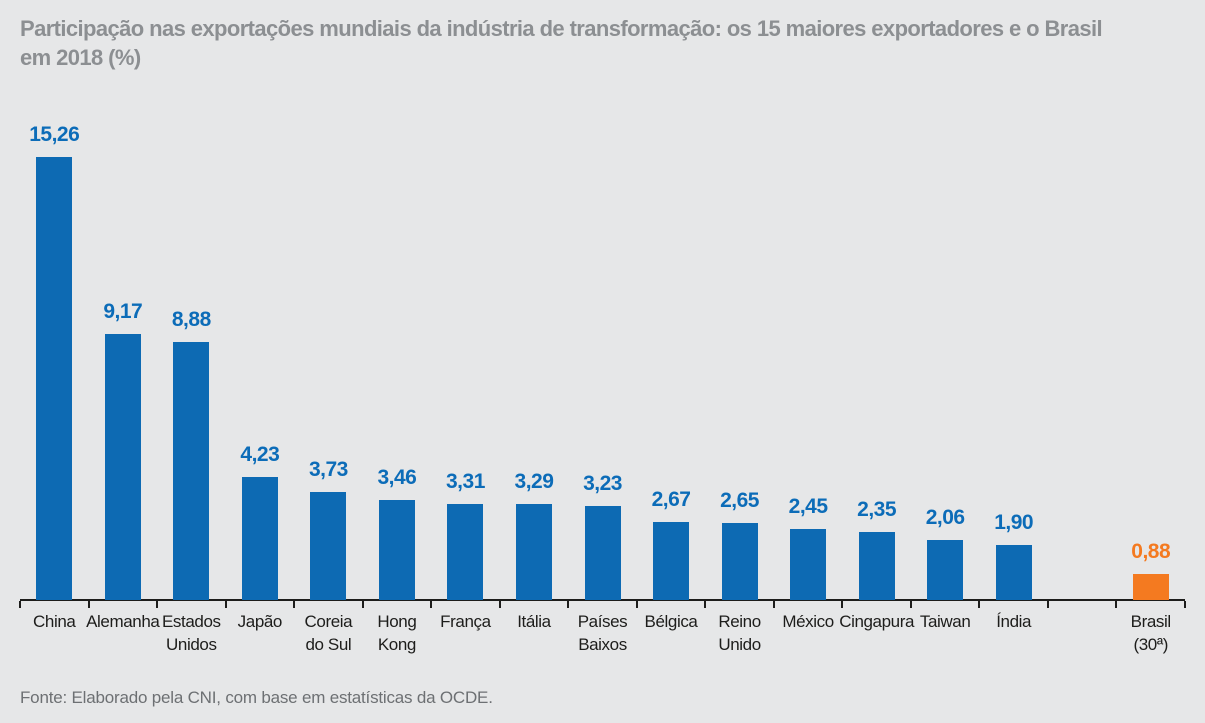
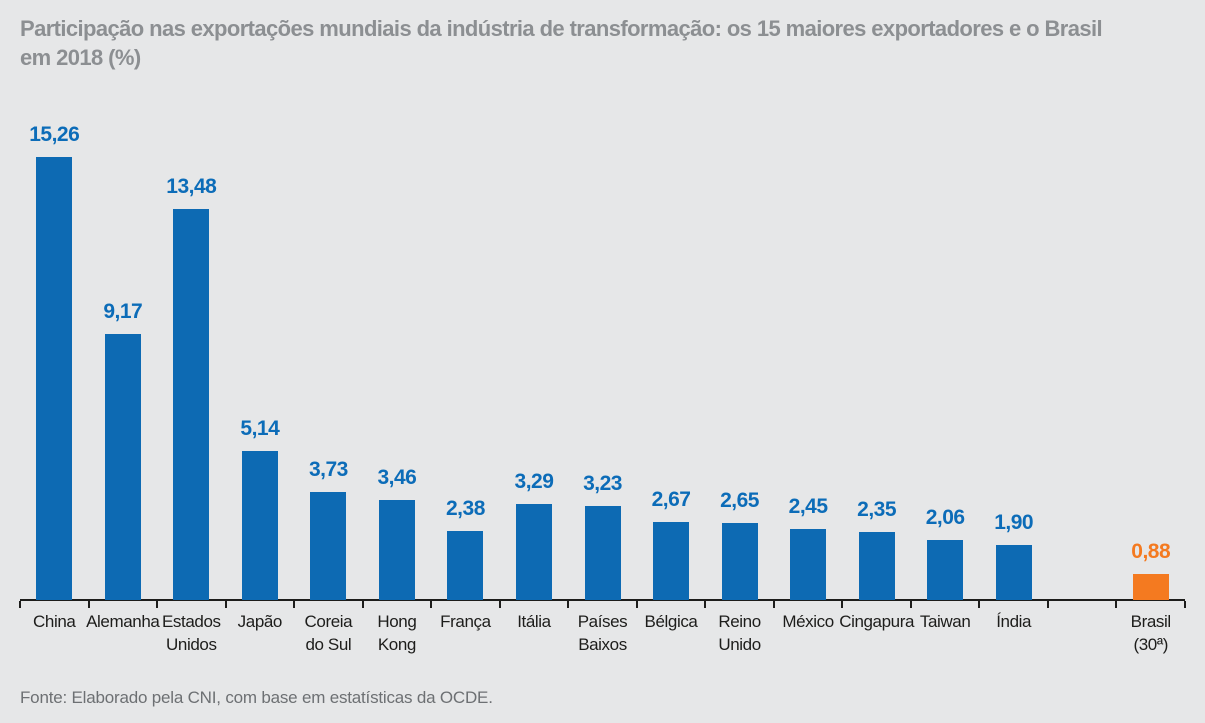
Estados Unidos: 8,88 -> 13,48
Japão: 4,23 -> 5,14
França: 3,31 -> 2,38
